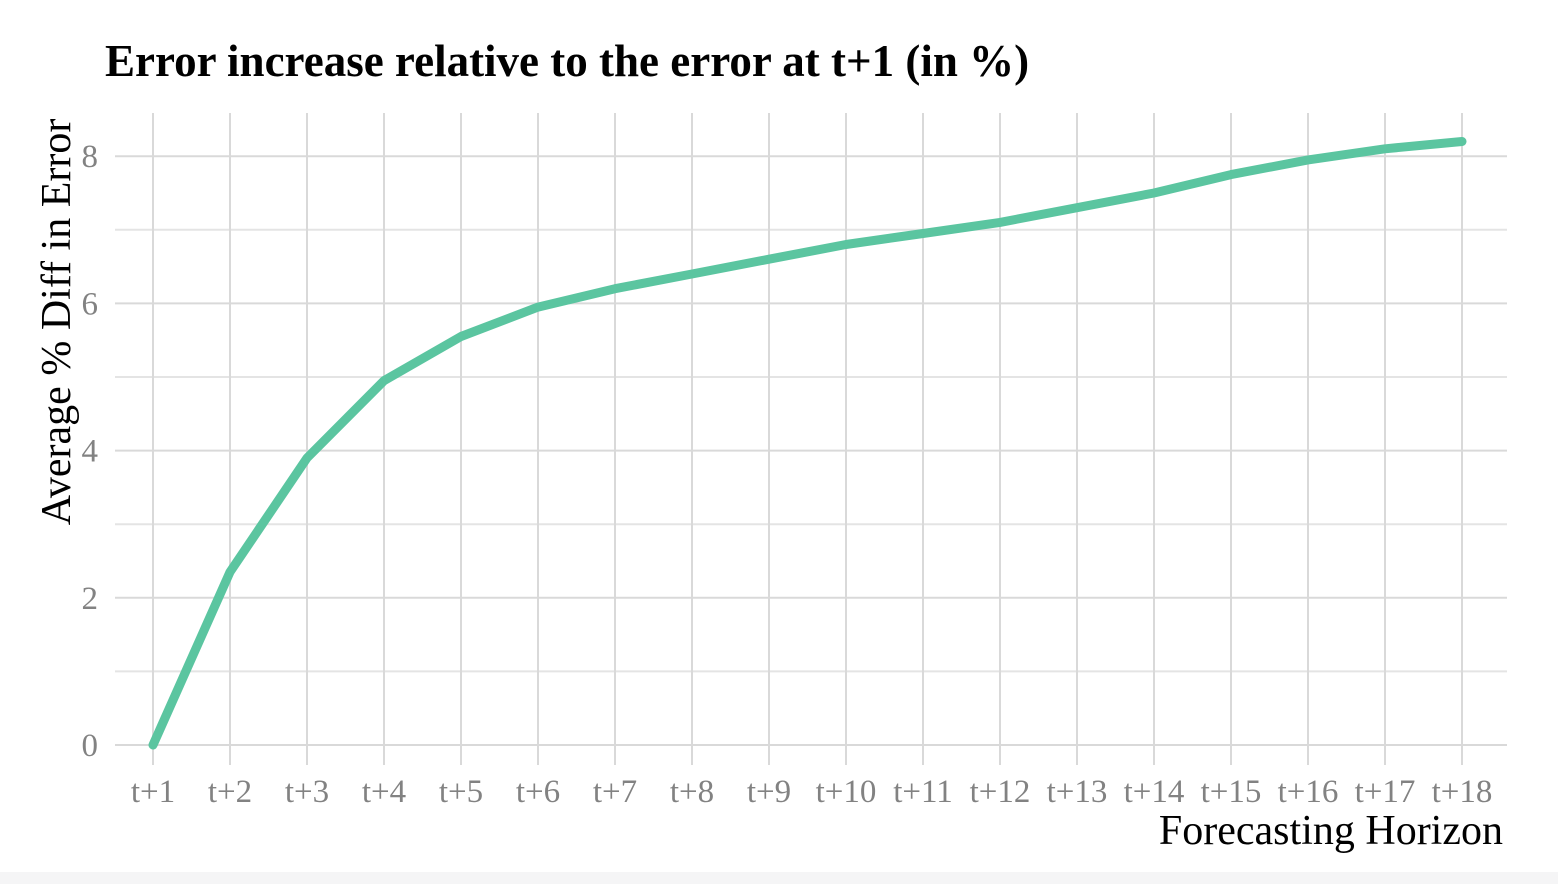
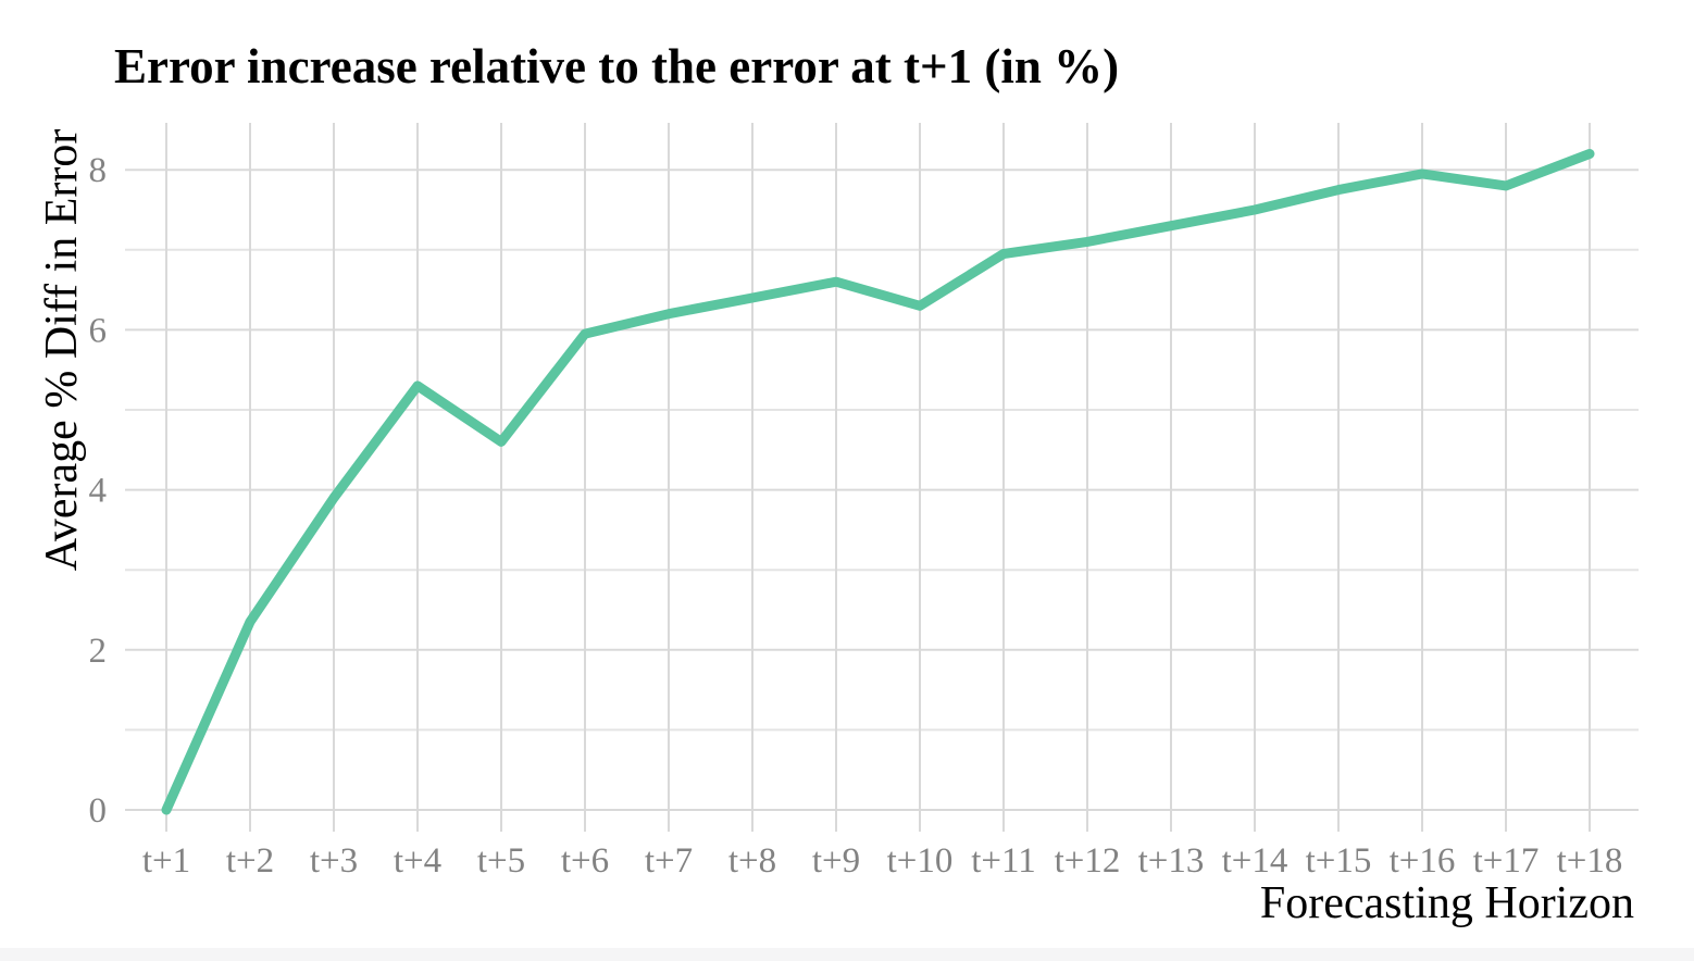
t+4: 5.0 -> 5.3
t+5: 5.5 -> 4.6
t+10: 6.8 -> 6.3
t+17: 8.1 -> 7.8
